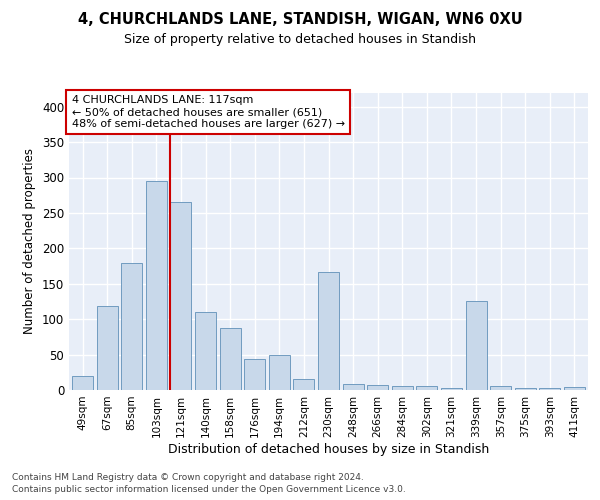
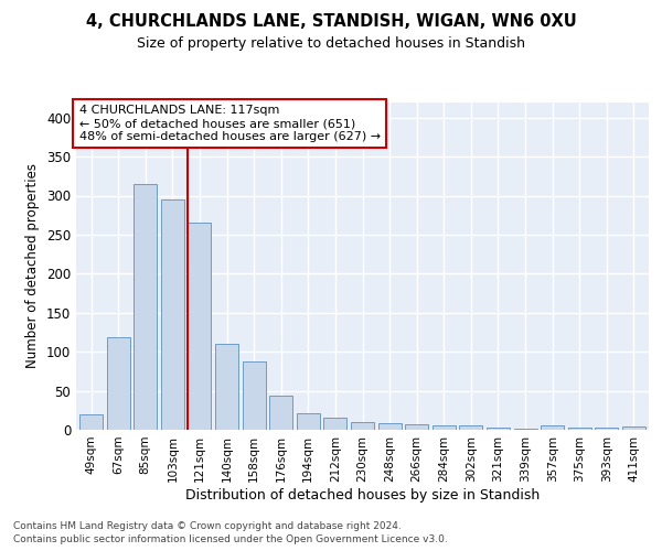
85sqm: 180 -> 315
194sqm: 50 -> 21
230sqm: 166 -> 10
339sqm: 126 -> 2
